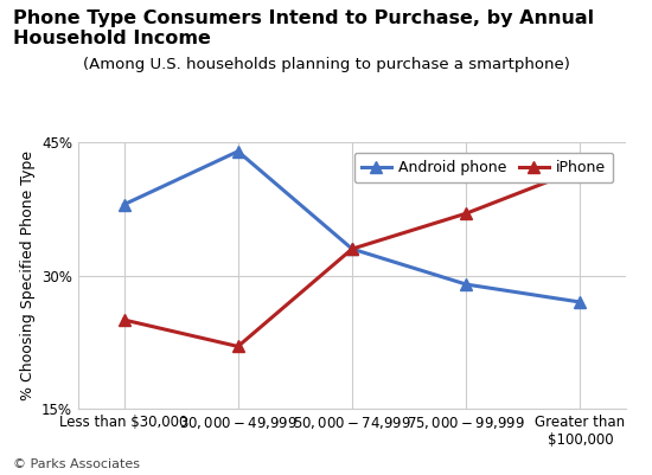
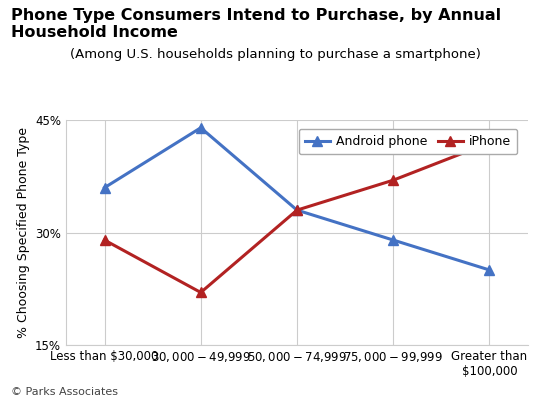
Android phone/Less than $30,000: 38% -> 36%
iPhone/Less than $30,000: 25% -> 29%
Android phone/Greater than $100,000: 27% -> 25%
